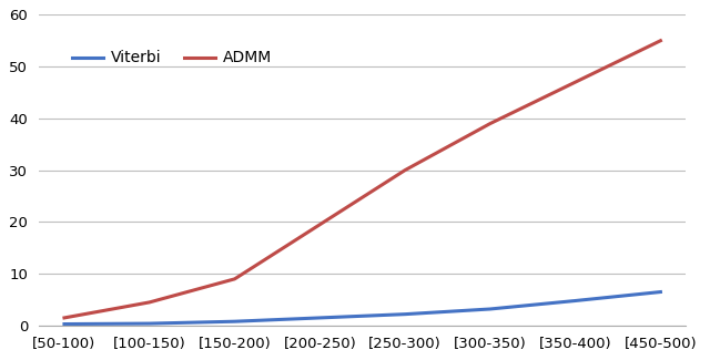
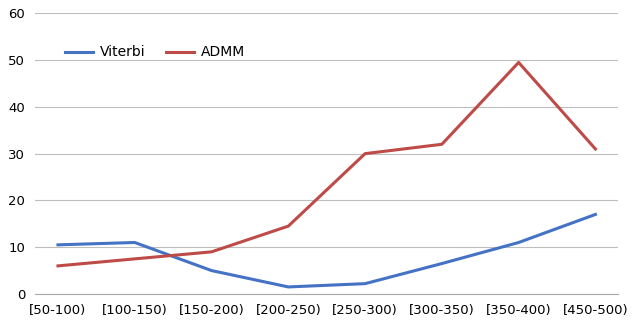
Viterbi/[50-100): 0.3 -> 10.5
ADMM/[50-100): 1.5 -> 6.0
Viterbi/[100-150): 0.4 -> 11.0
ADMM/[100-150): 4.5 -> 7.5
Viterbi/[150-200): 0.8 -> 5.0
ADMM/[200-250): 19.5 -> 14.5
Viterbi/[300-350): 3.2 -> 6.5
ADMM/[300-350): 39.0 -> 32.0
Viterbi/[350-400): 4.8 -> 11.0
ADMM/[350-400): 47.0 -> 49.5
Viterbi/[450-500): 6.5 -> 17.0
ADMM/[450-500): 55.0 -> 31.0
